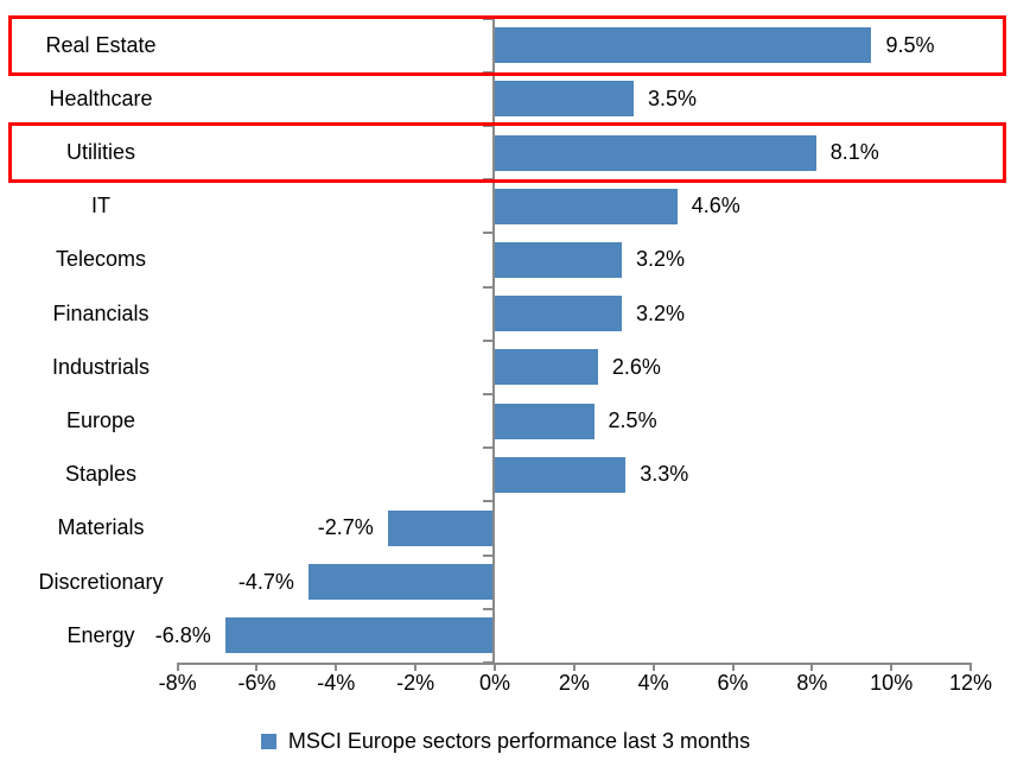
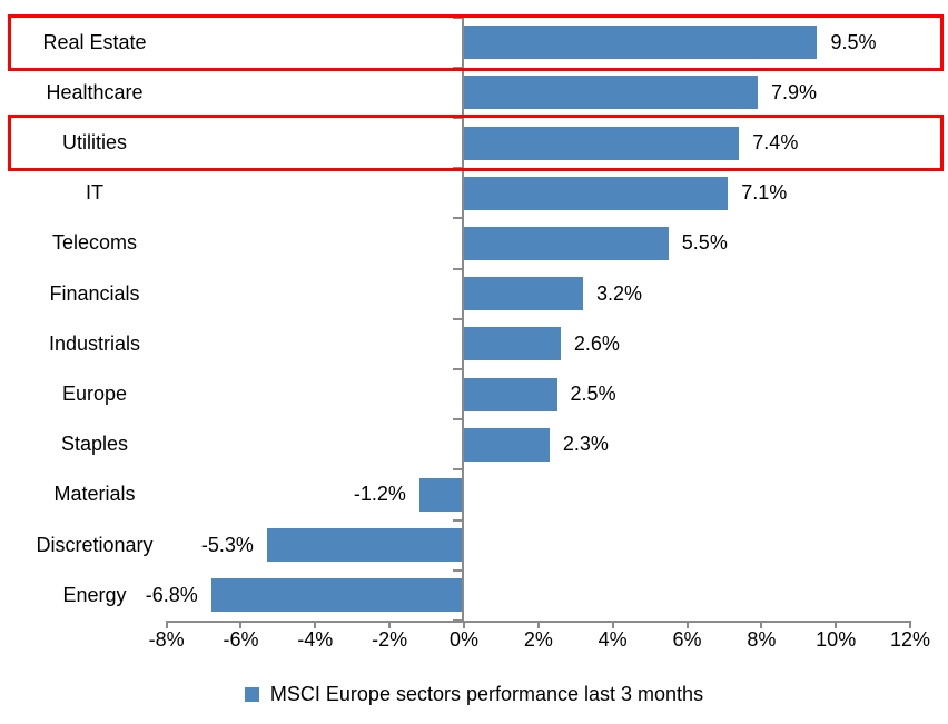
Healthcare: 3.5% -> 7.9%
Utilities: 8.1% -> 7.4%
IT: 4.6% -> 7.1%
Telecoms: 3.2% -> 5.5%
Staples: 3.3% -> 2.3%
Materials: -2.7% -> -1.2%
Discretionary: -4.7% -> -5.3%
